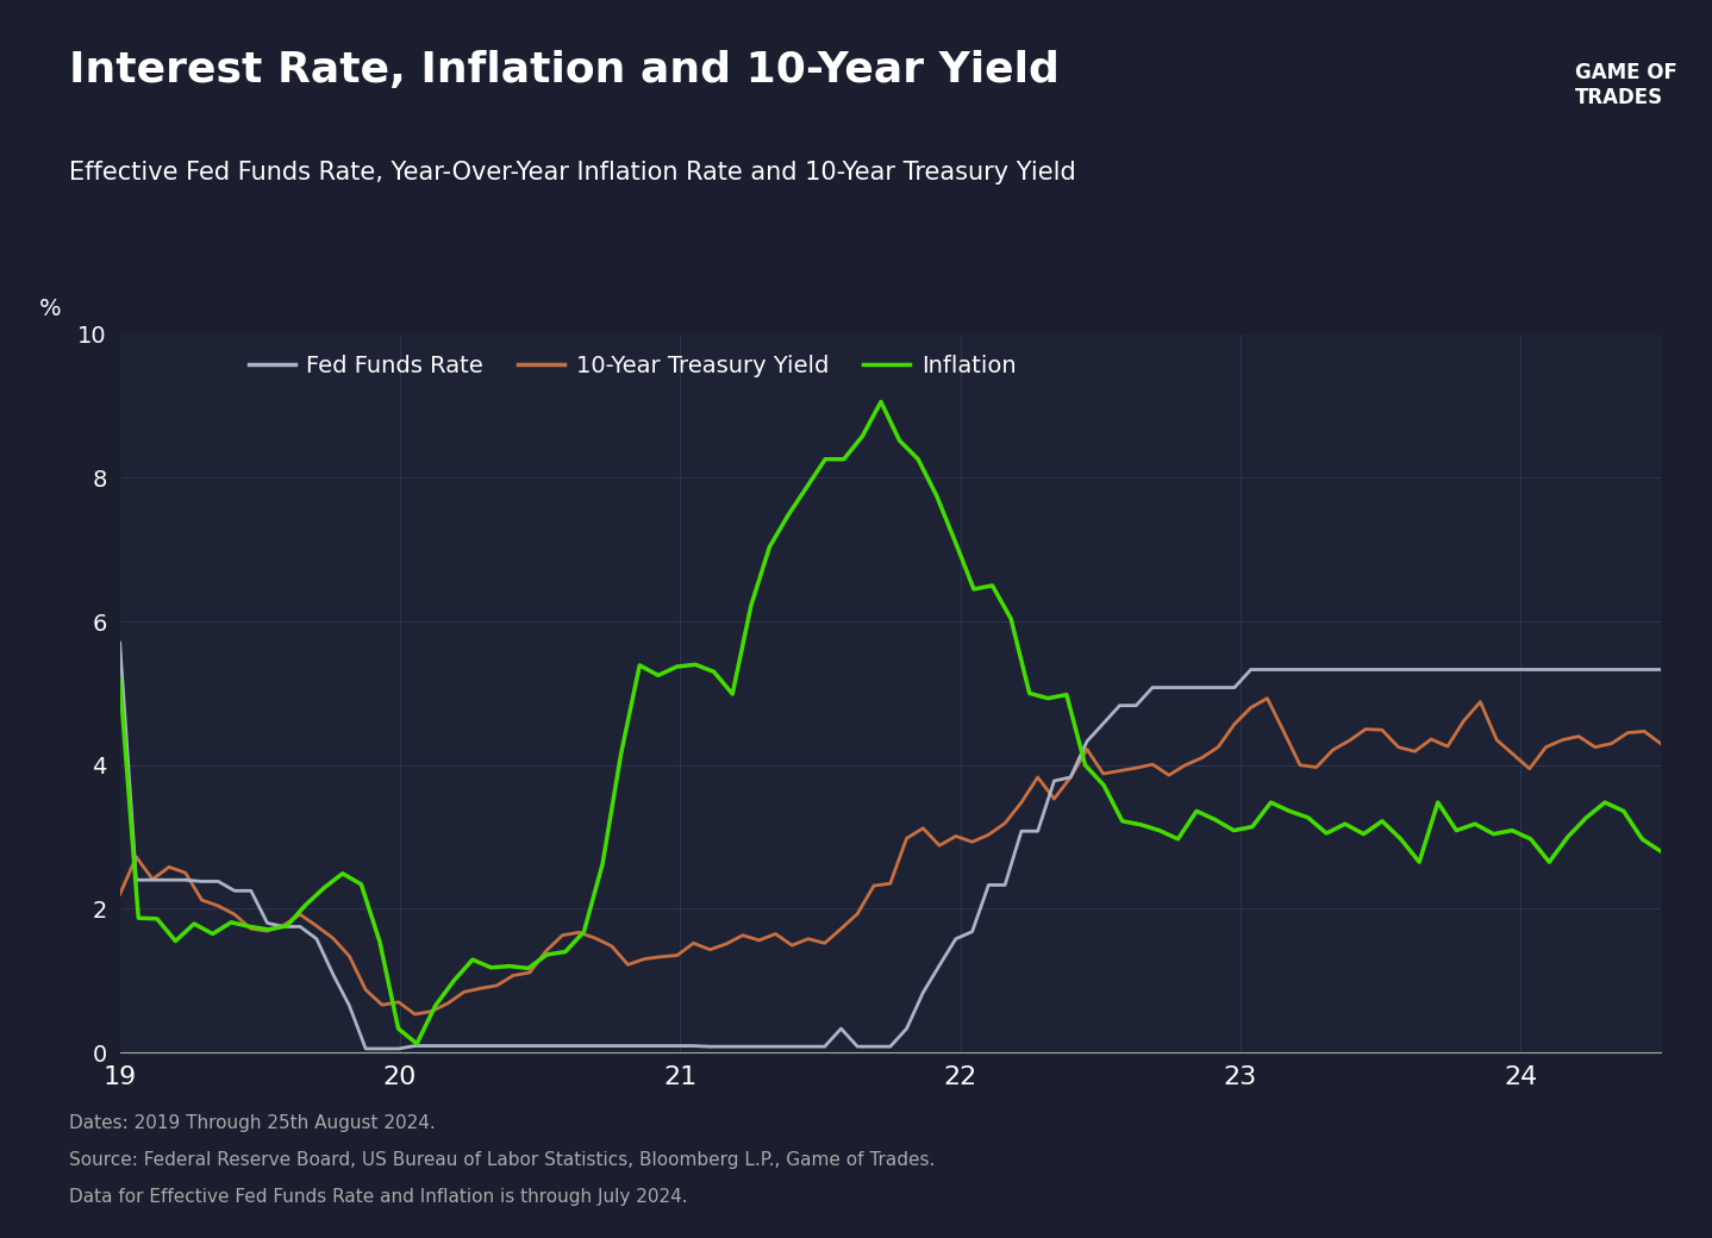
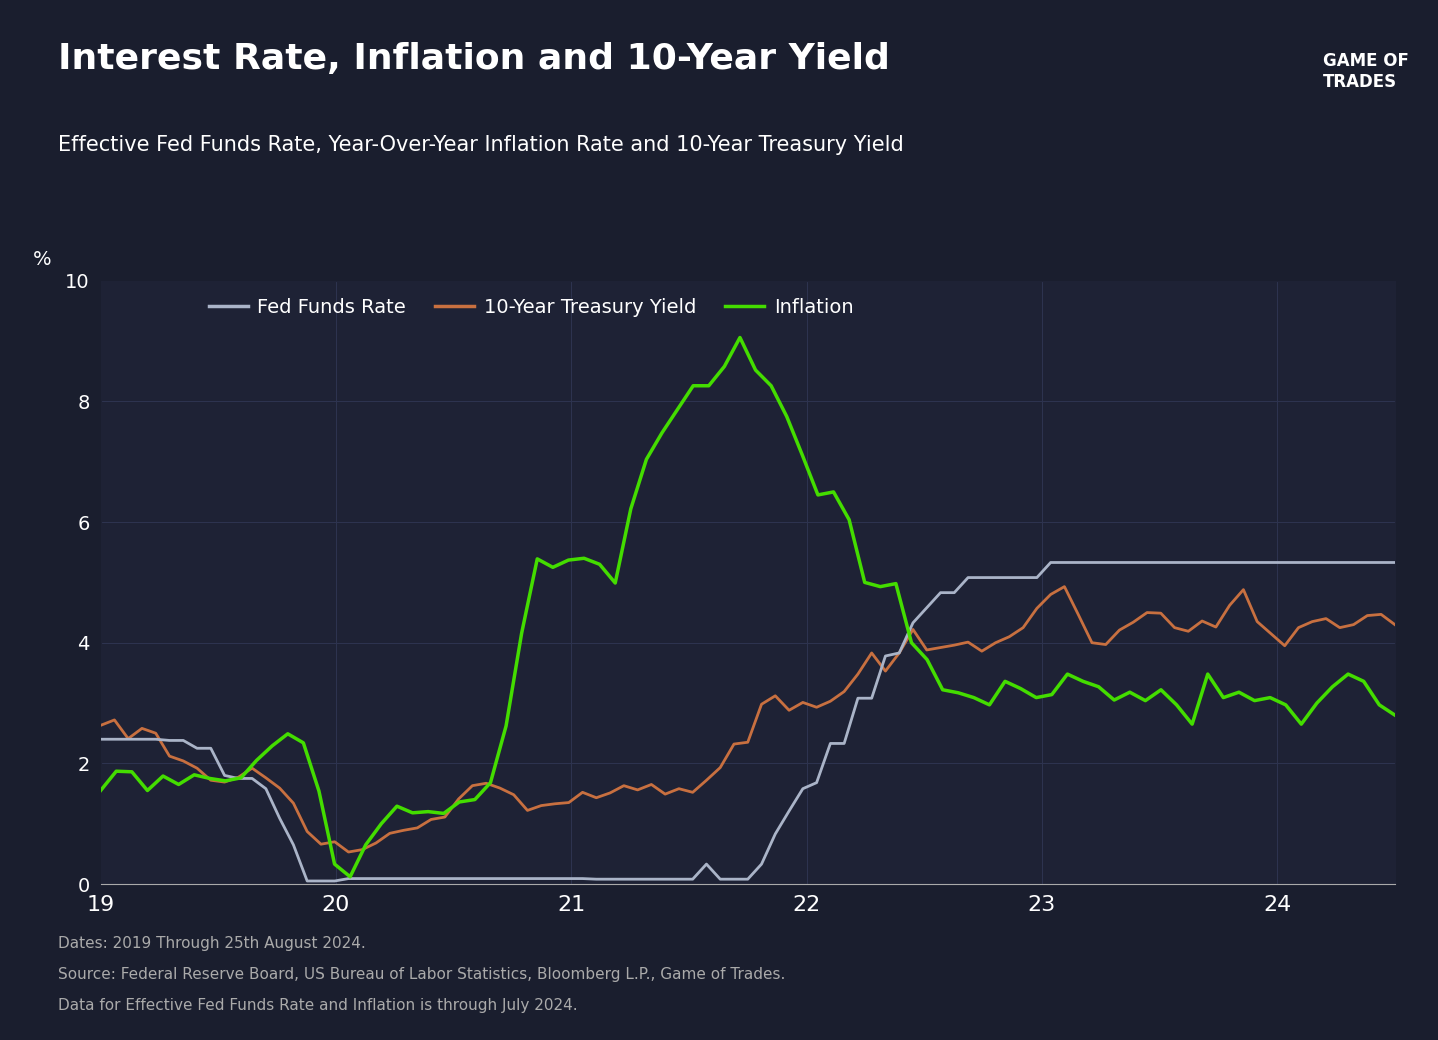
Fed Funds Rate/19: 5.70 -> 2.40
10-Year Treasury Yield/19: 2.20 -> 2.63
Inflation/19: 5.20 -> 1.55
